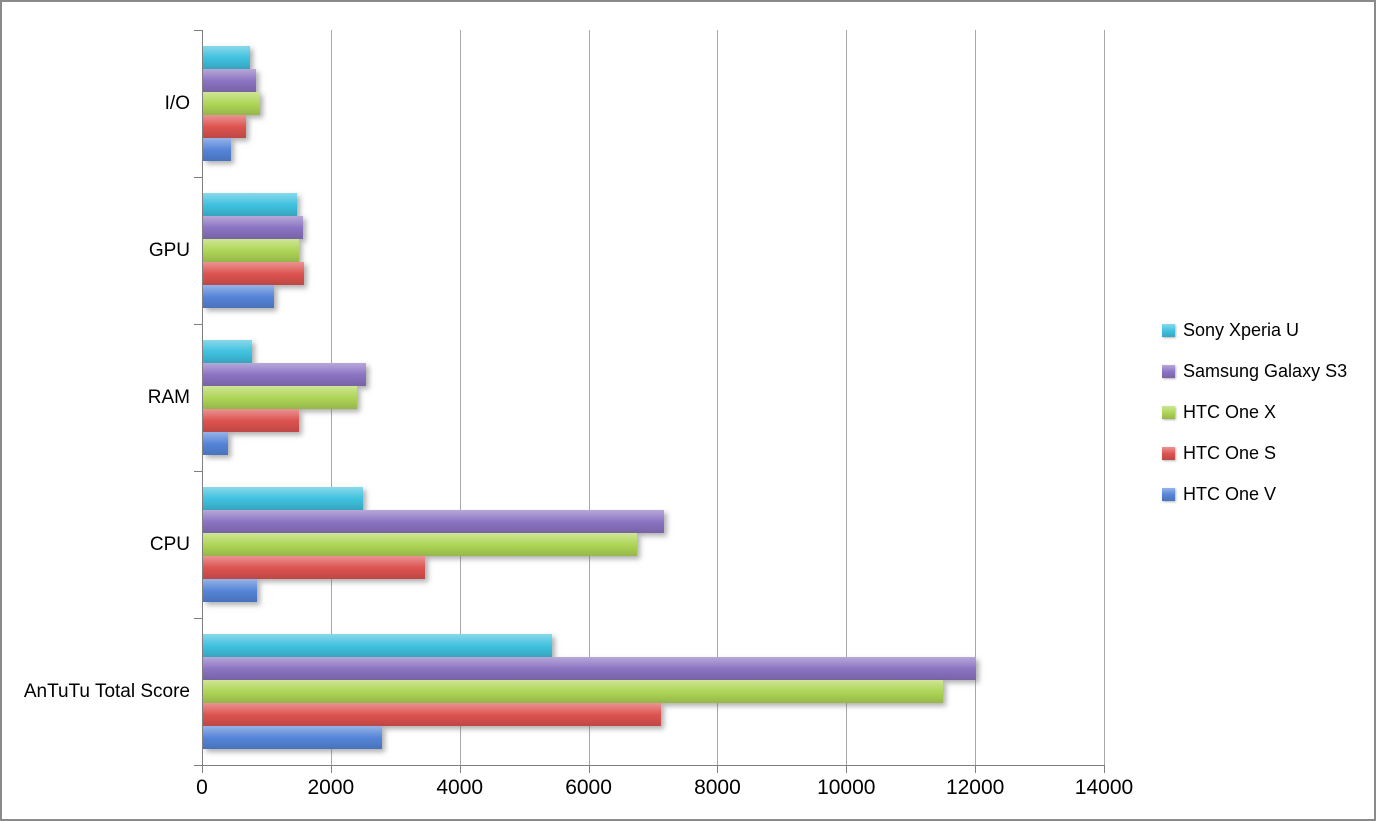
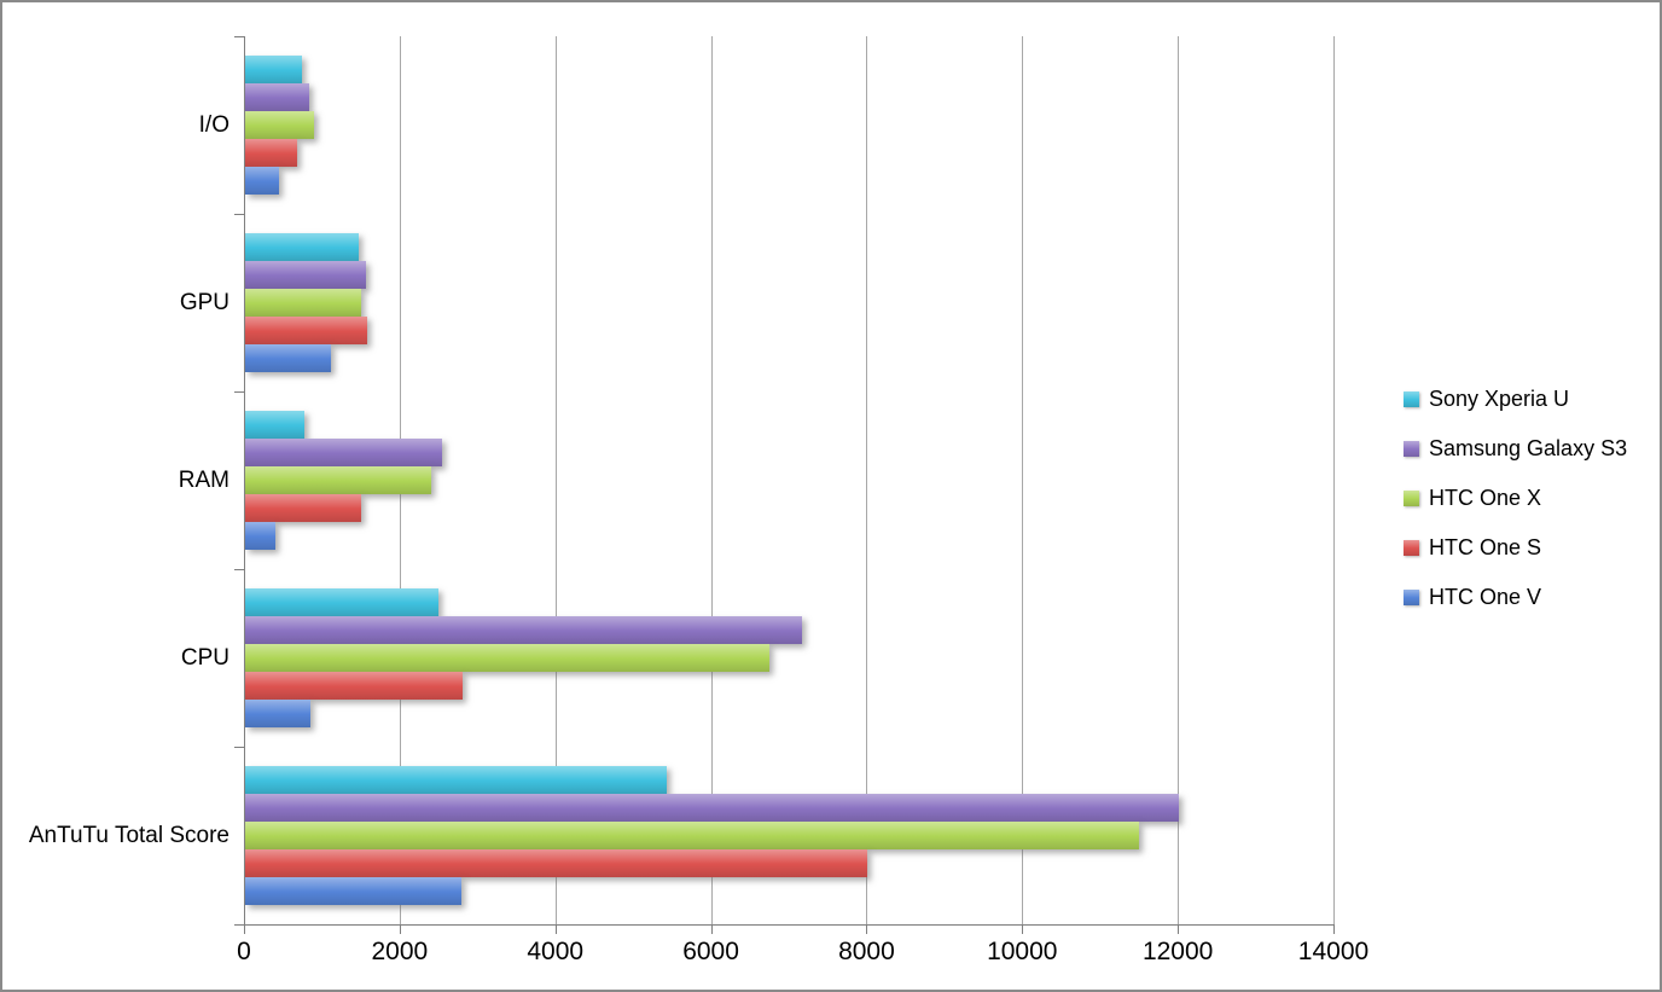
HTC One S/CPU: 3400 -> 2800
HTC One S/AnTuTu Total Score: 7100 -> 8000
